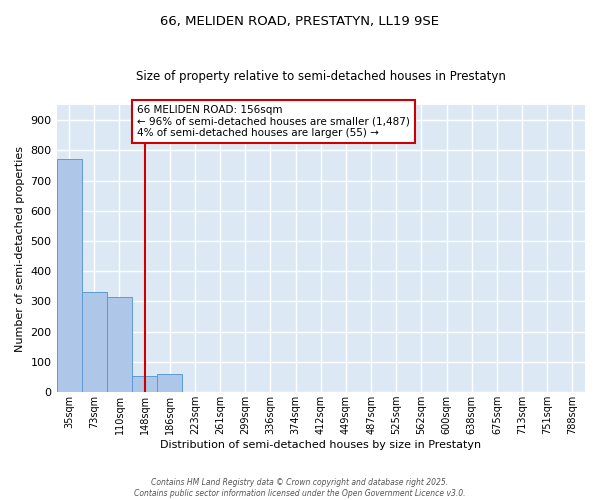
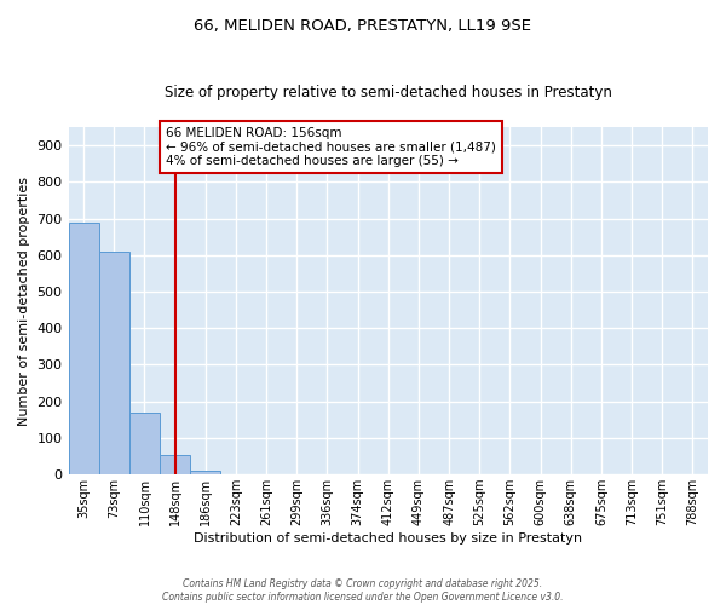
35sqm: 770 -> 690
73sqm: 330 -> 610
110sqm: 315 -> 170
186sqm: 60 -> 12
